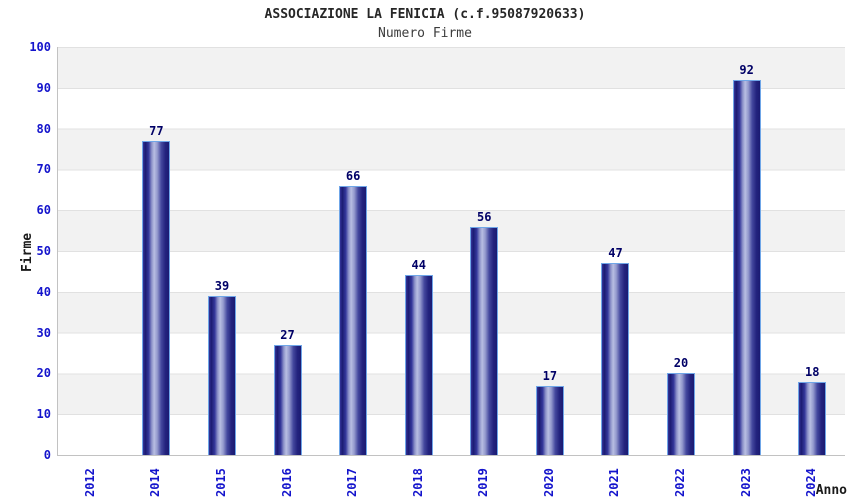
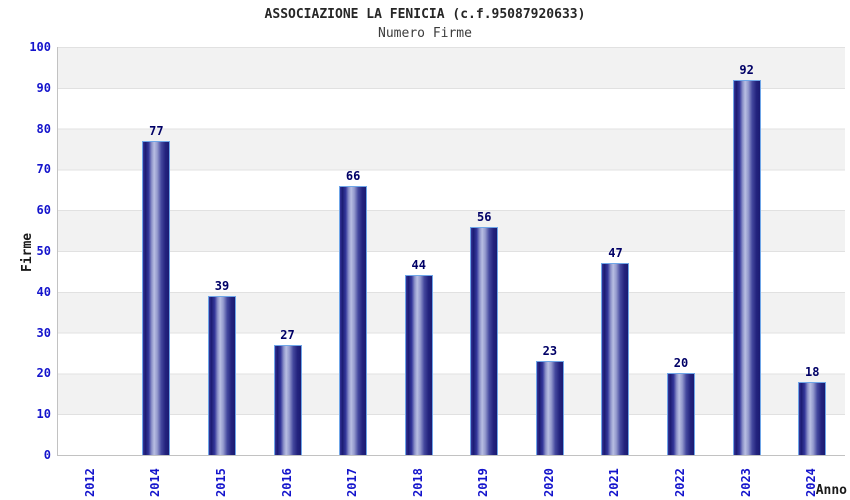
2020: 17 -> 23
